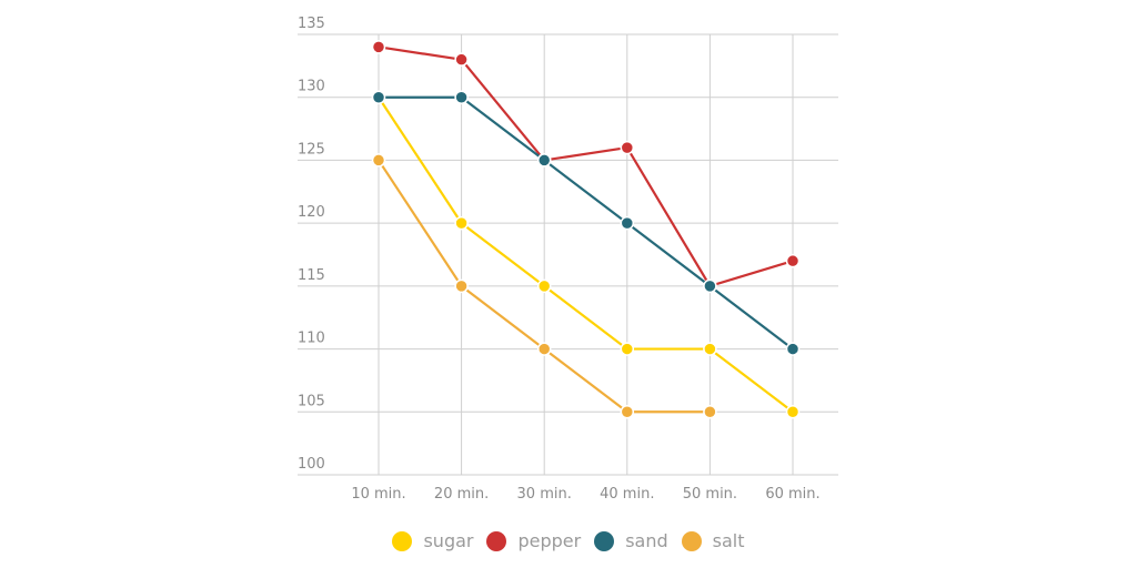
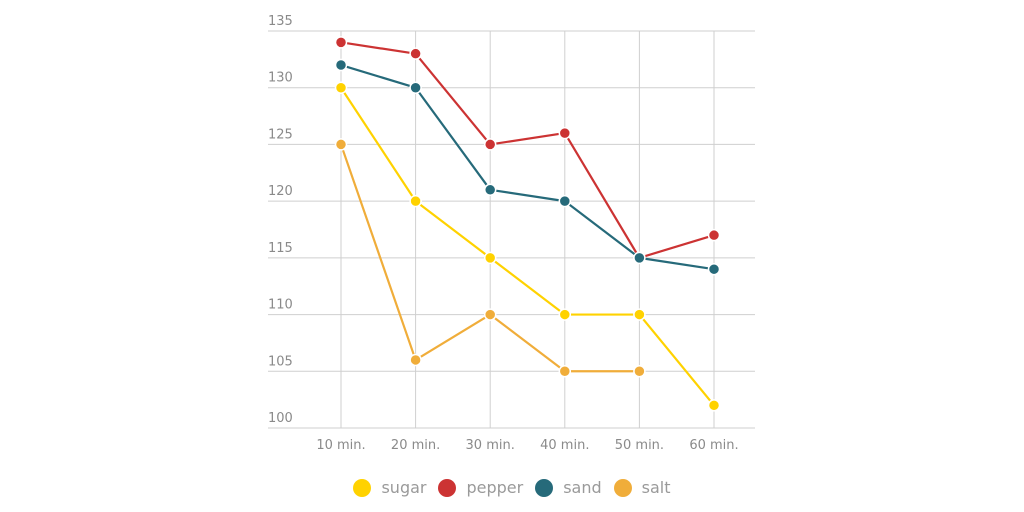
sand/10 min.: 130 -> 132
salt/20 min.: 115 -> 106
sand/30 min.: 125 -> 121
sugar/60 min.: 105 -> 102
sand/60 min.: 110 -> 114
